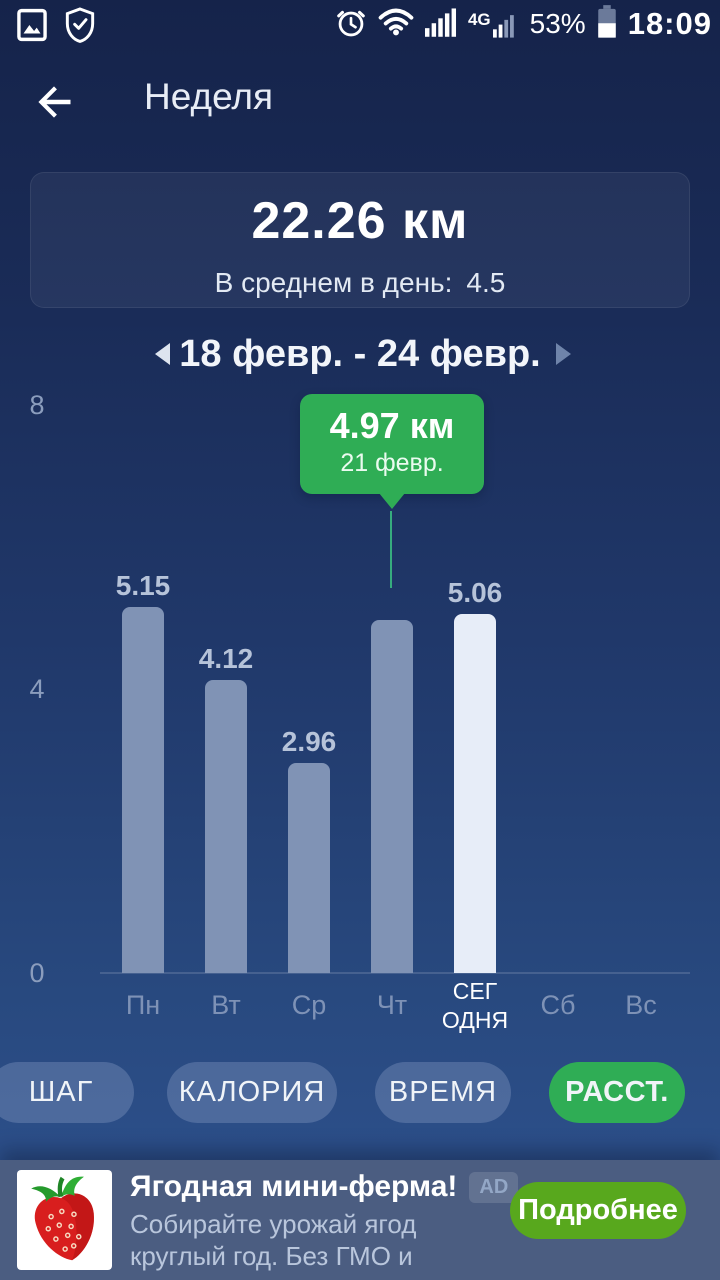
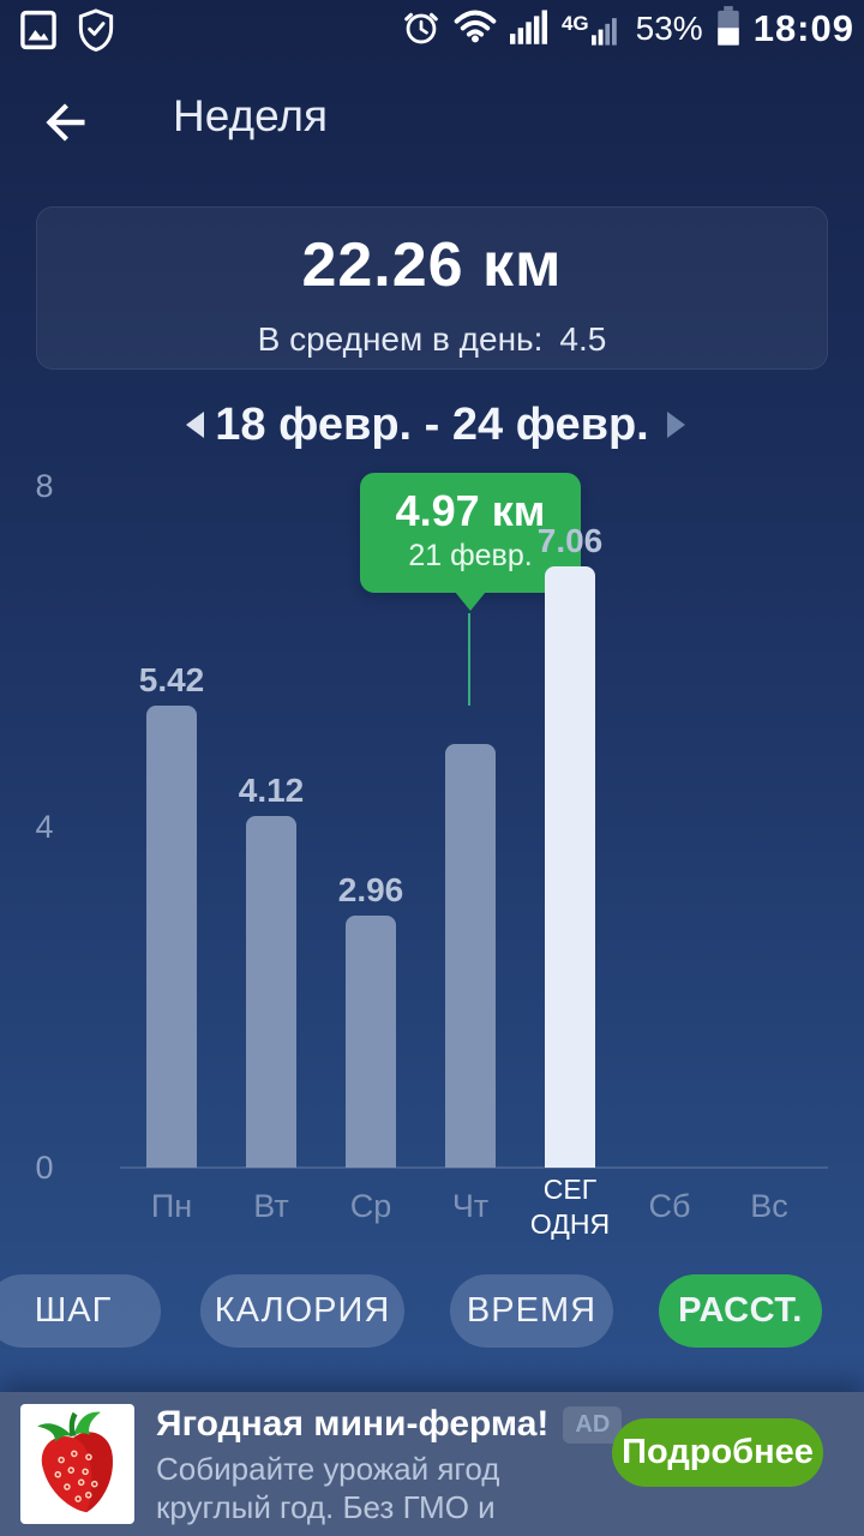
Пн: 5.15 -> 5.42
СЕГ ОДНЯ: 5.06 -> 7.06
